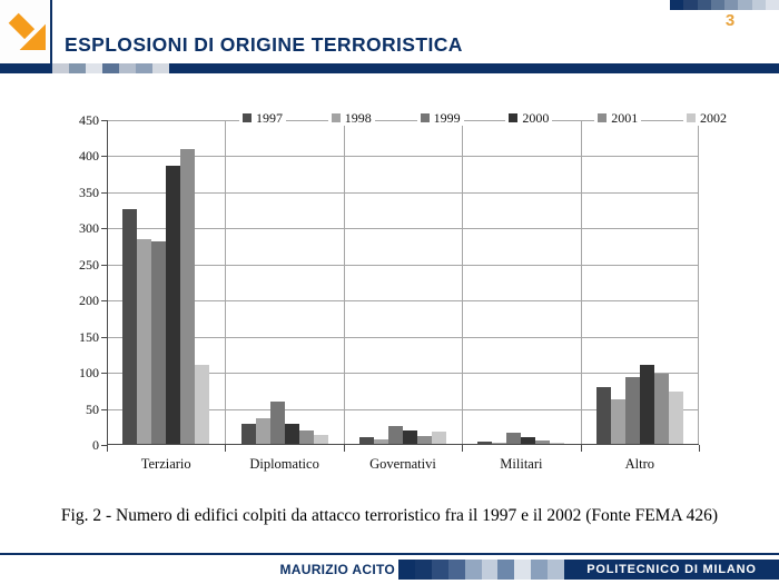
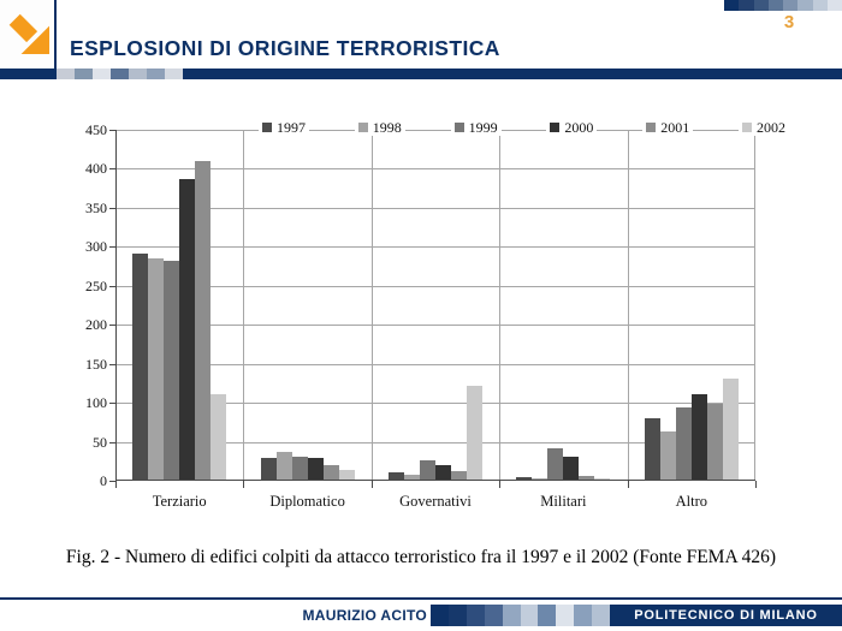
1997/Terziario: 320 -> 290
1999/Diplomatico: 60 -> 30
2002/Governativi: 20 -> 120
1999/Militari: 20 -> 40
2000/Militari: 10 -> 30
2002/Altro: 70 -> 130
